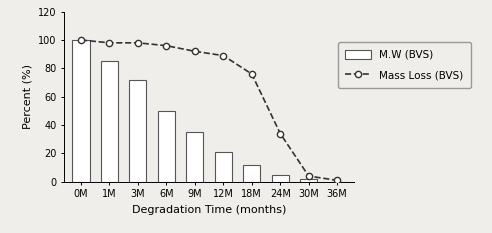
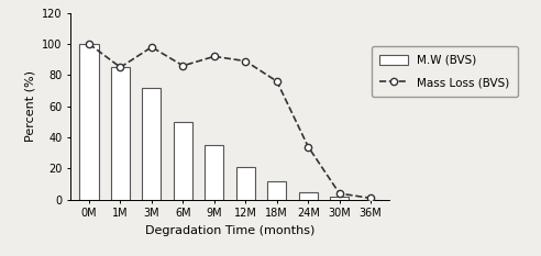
Mass Loss (BVS)/1M: 98 -> 85
Mass Loss (BVS)/6M: 96 -> 86
